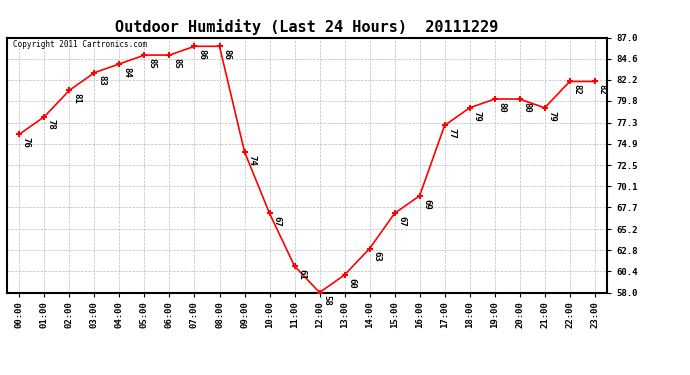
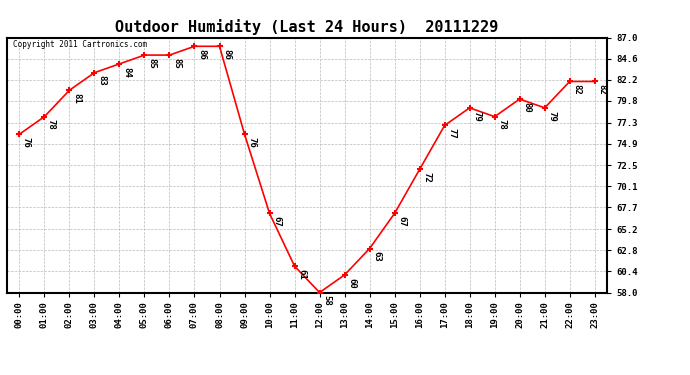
09:00: 74 -> 76
16:00: 69 -> 72
19:00: 80 -> 78
